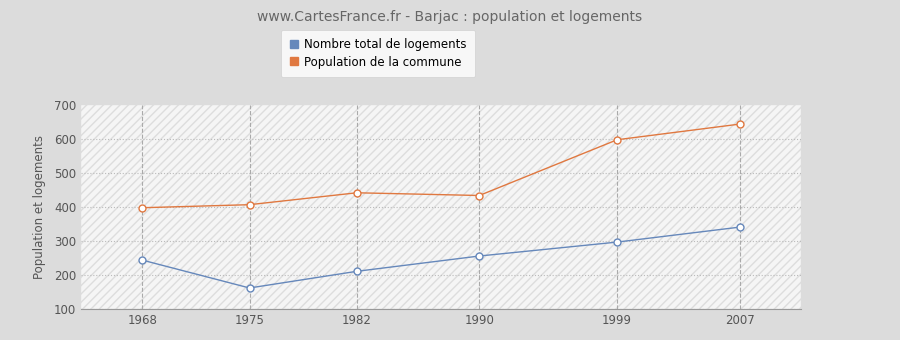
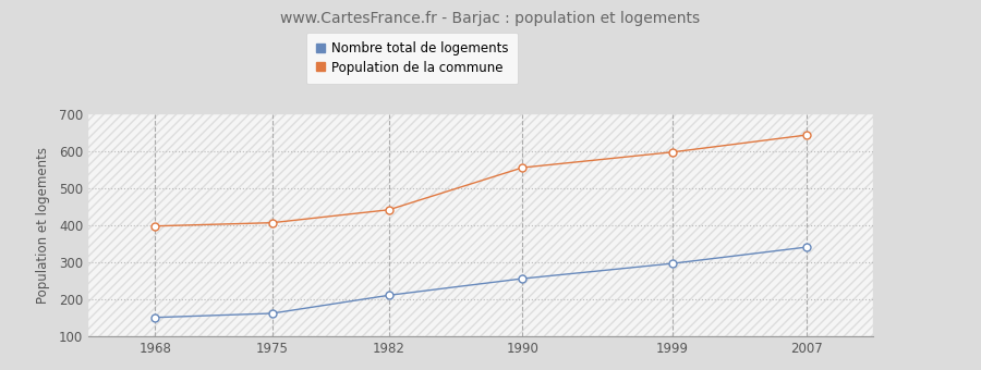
Nombre total de logements/1968: 245 -> 152
Population de la commune/1990: 435 -> 557
